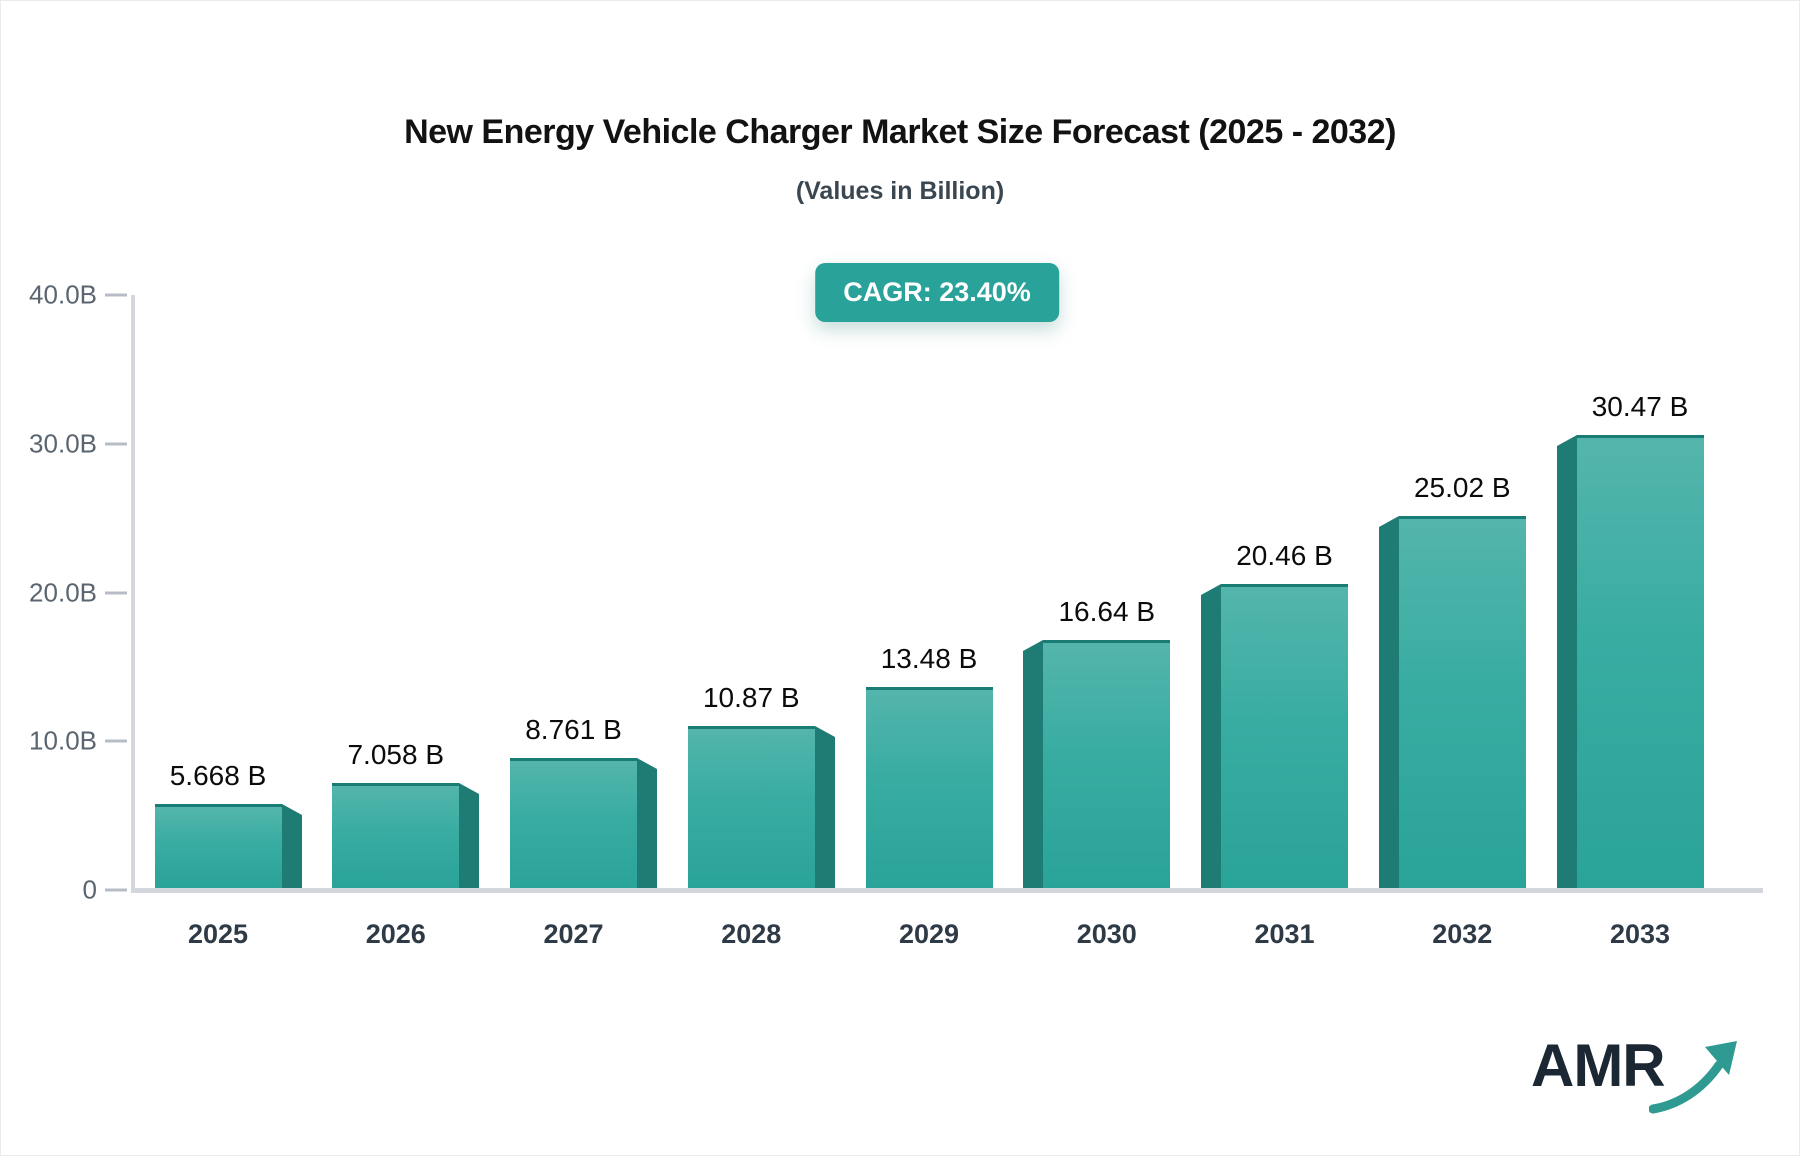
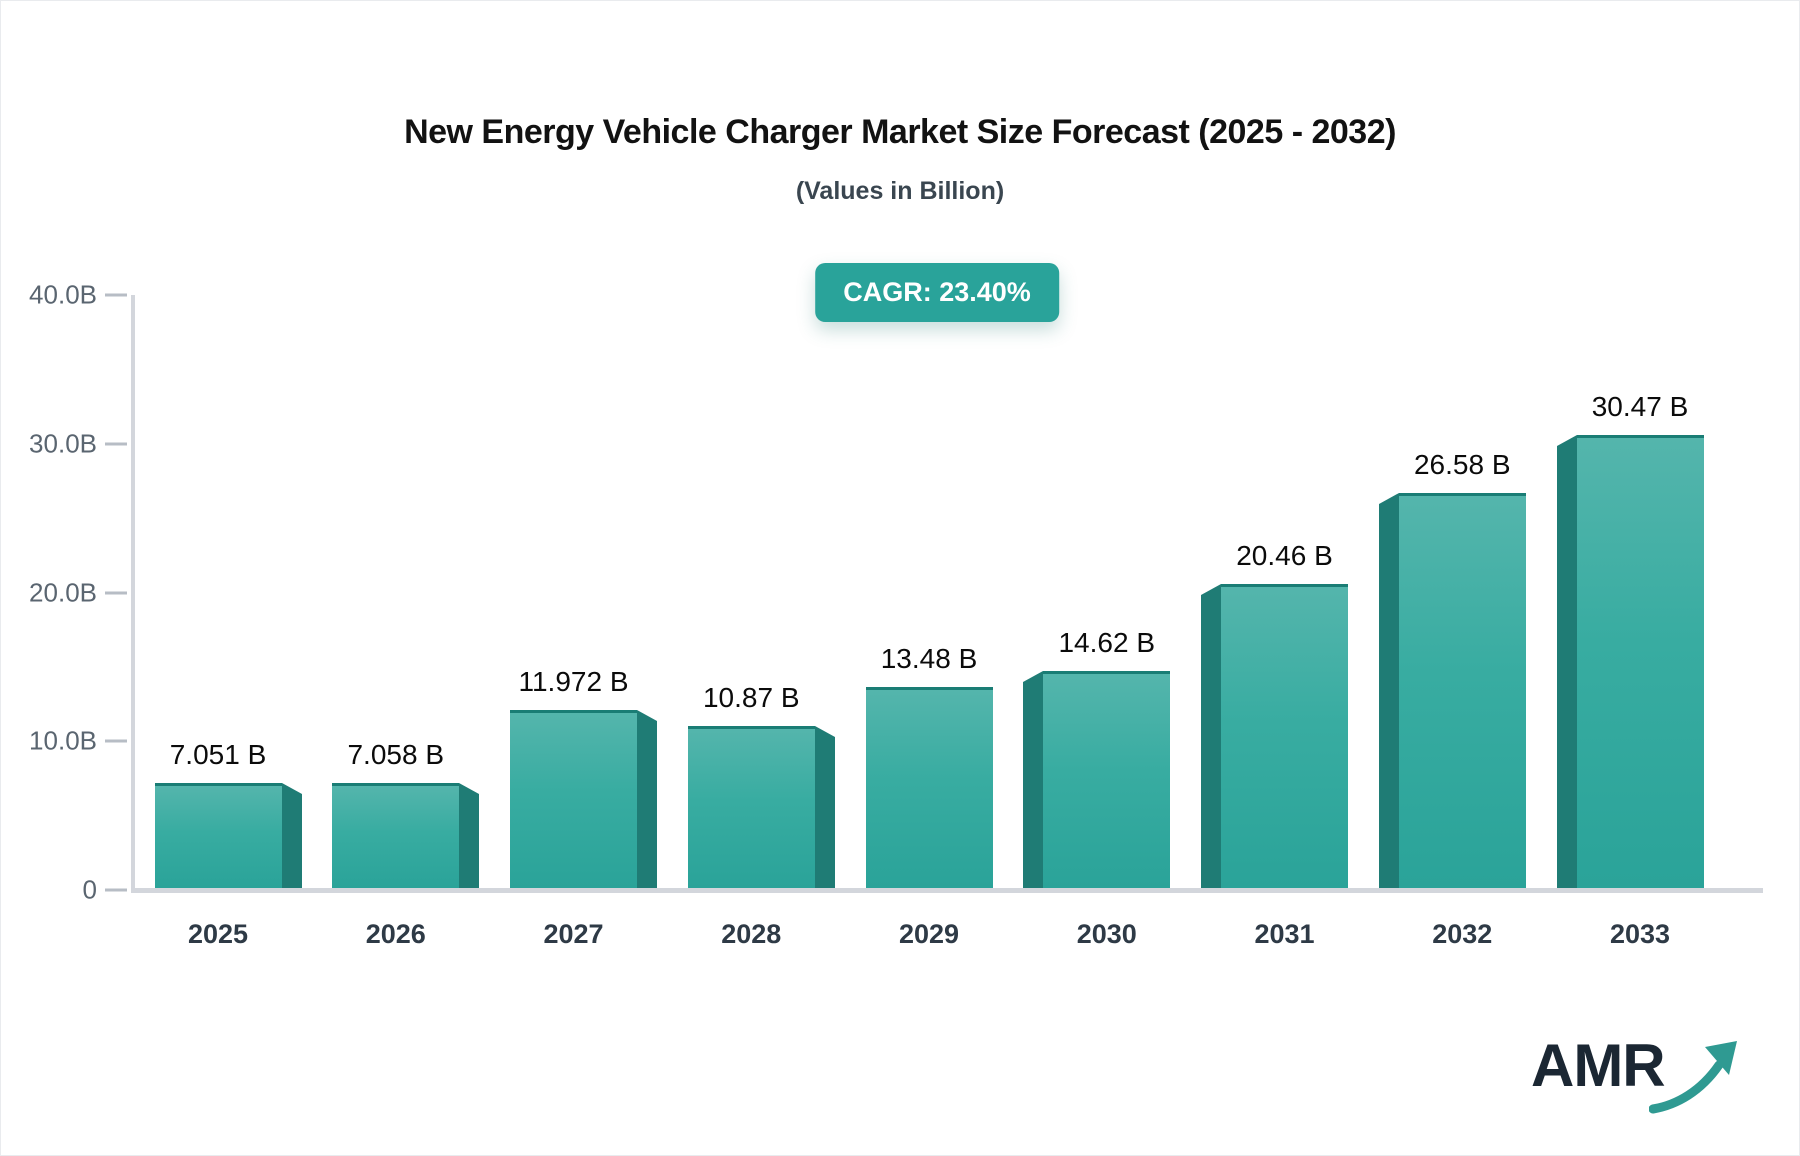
2025: 5.668 -> 7.051
2027: 8.761 -> 11.972
2030: 16.64 -> 14.62
2032: 25.02 -> 26.58
